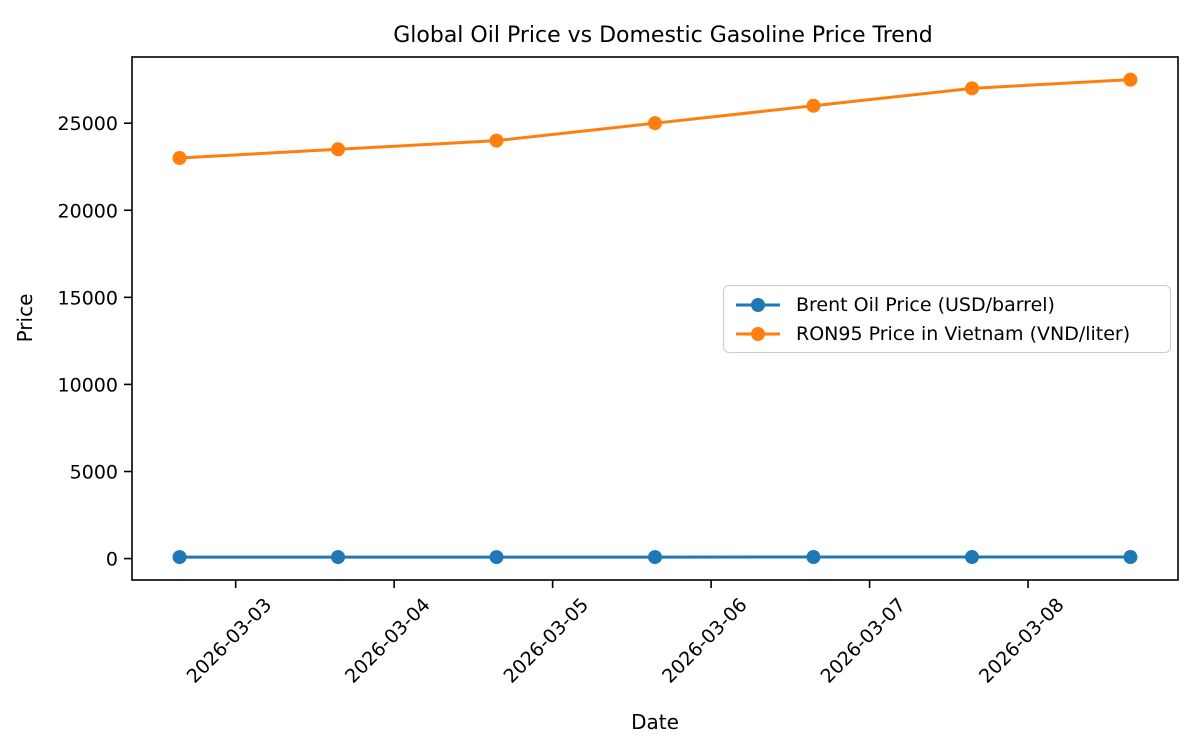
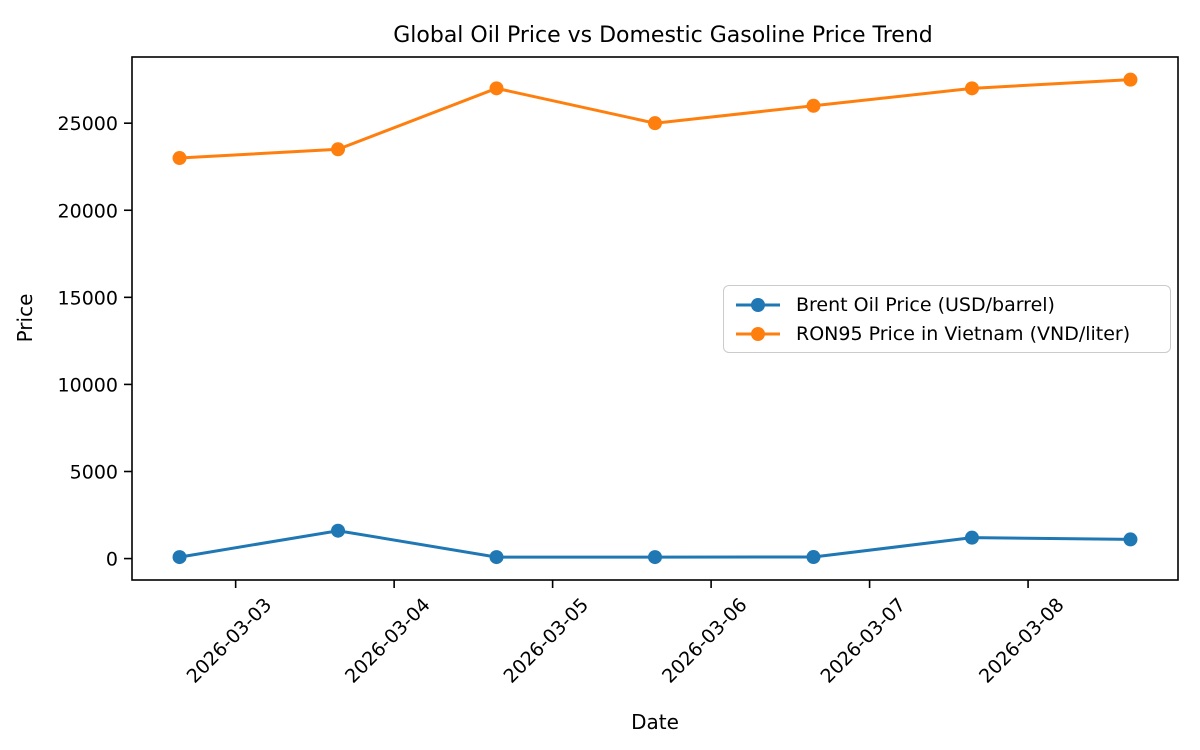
Brent Oil Price (USD/barrel)/2026-03-03: 100 -> 1600
RON95 Price in Vietnam (VND/liter)/2026-03-04: 24000 -> 27000
Brent Oil Price (USD/barrel)/2026-03-07: 100 -> 1200
Brent Oil Price (USD/barrel)/2026-03-08: 100 -> 1100
